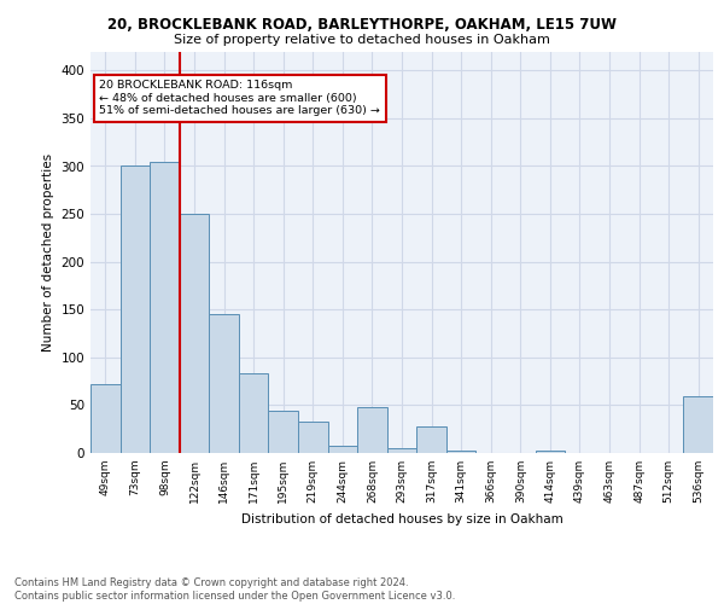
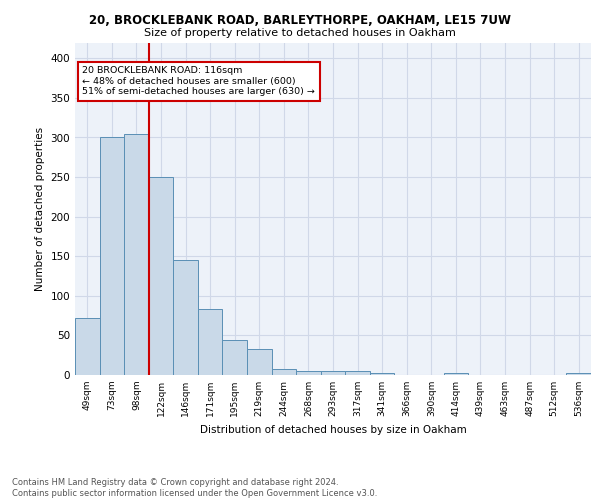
268sqm: 48 -> 5
317sqm: 28 -> 5
536sqm: 60 -> 3
